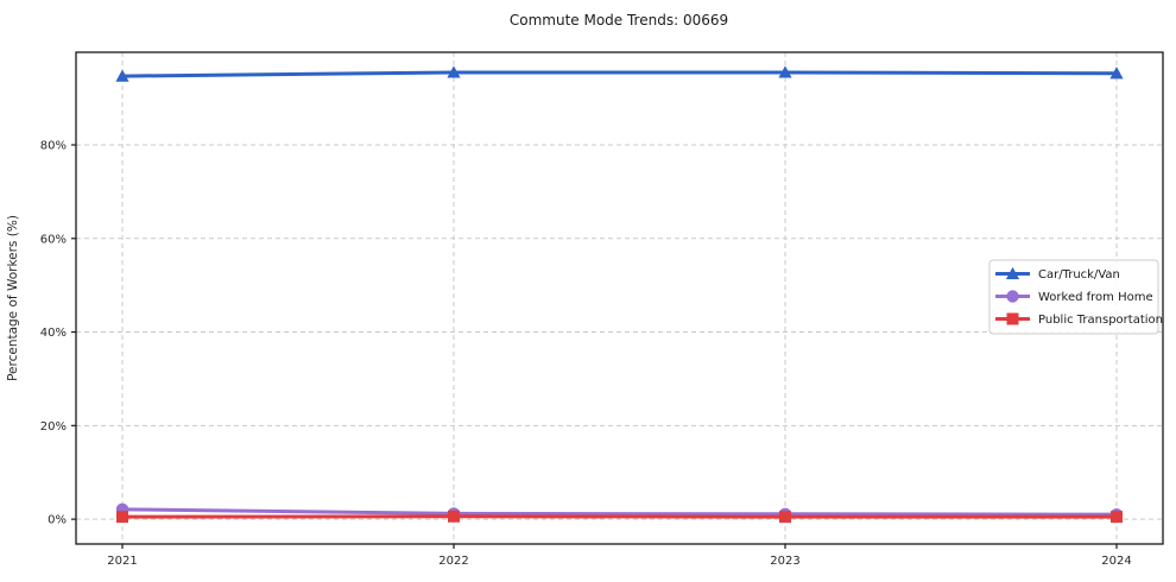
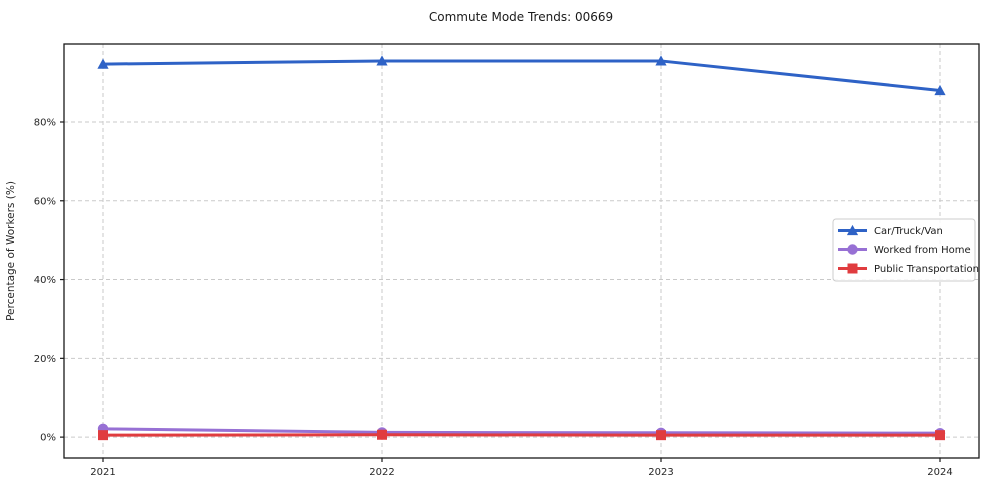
Car/Truck/Van/2024: 95% -> 88%
